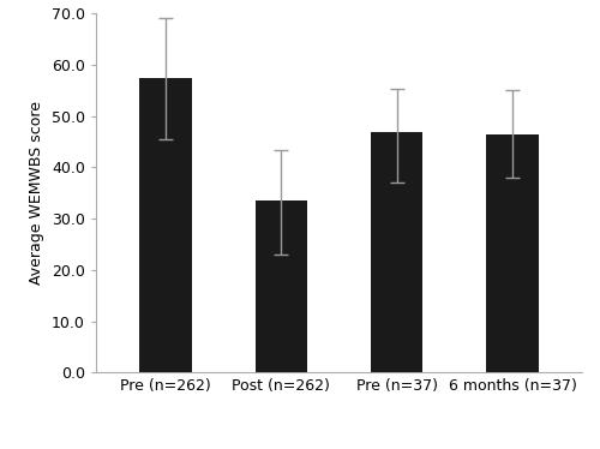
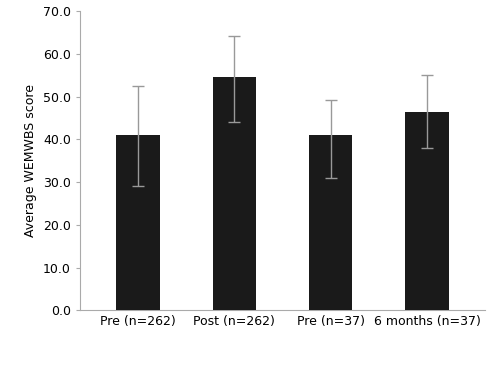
Pre (n=262): 57.5 -> 41.0
Post (n=262): 33.5 -> 54.5
Pre (n=37): 47.0 -> 41.0
